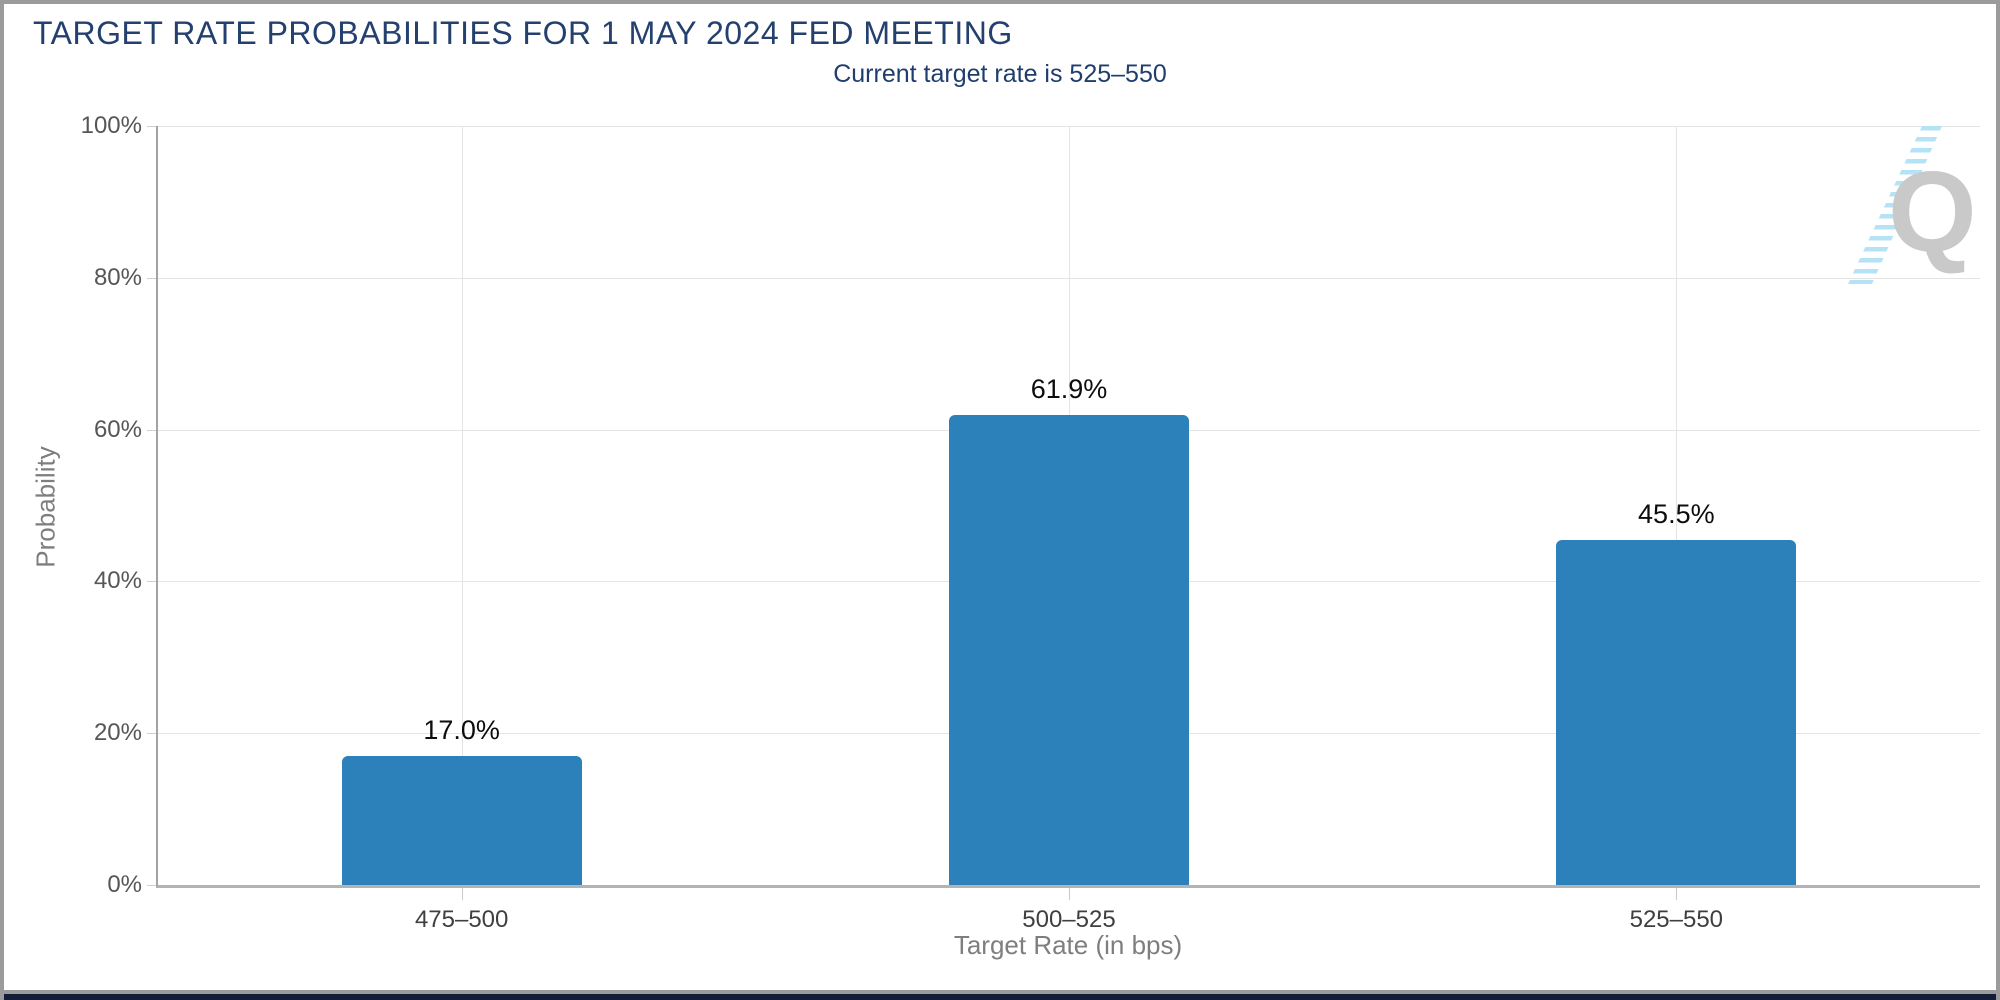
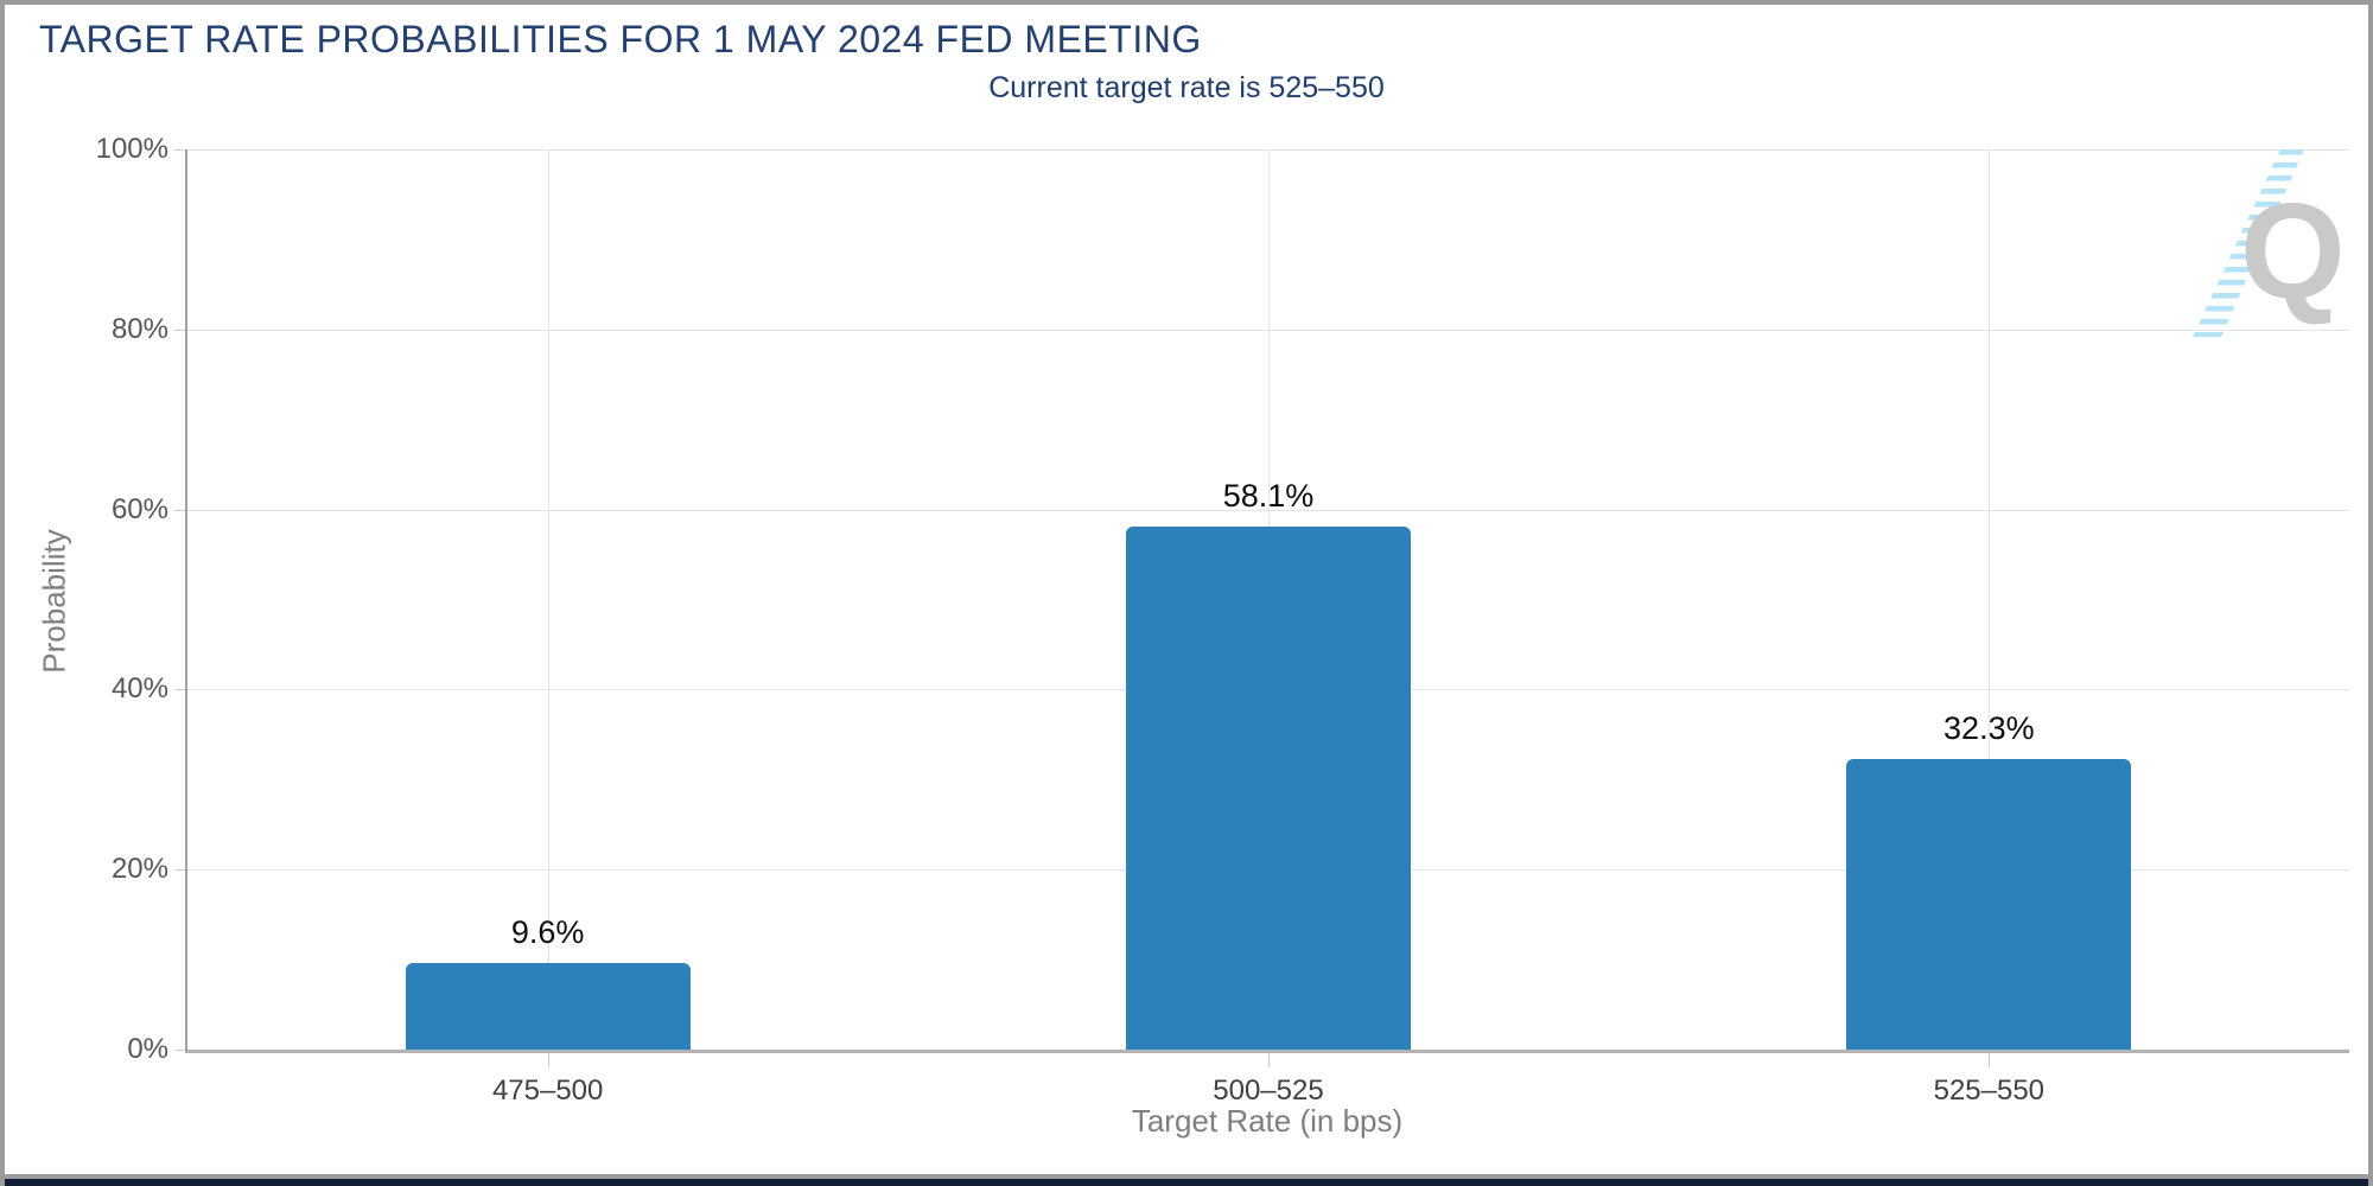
475–500: 17.0% -> 9.6%
500–525: 61.9% -> 58.1%
525–550: 45.5% -> 32.3%
